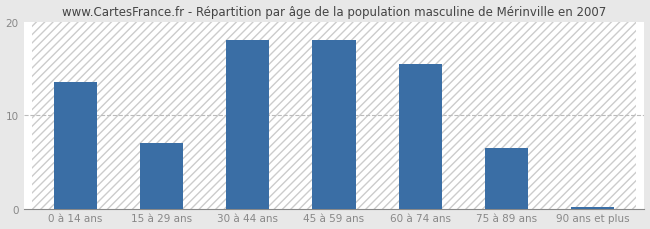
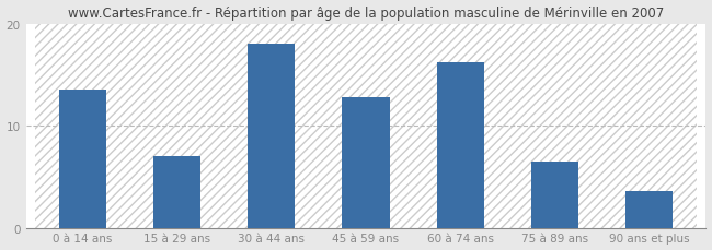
45 à 59 ans: 18.0 -> 12.8
60 à 74 ans: 15.5 -> 16.2
90 ans et plus: 0.2 -> 3.6
